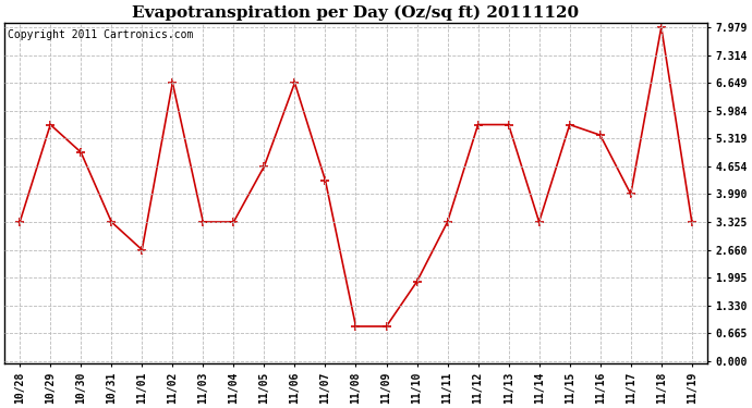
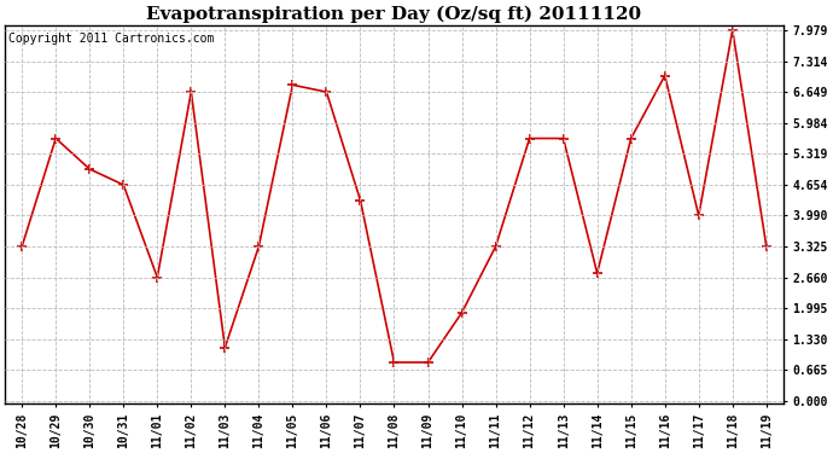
10/31: 3.33 -> 4.65
11/03: 3.33 -> 1.15
11/05: 4.65 -> 6.80
11/14: 3.33 -> 2.75
11/16: 5.40 -> 7.00
